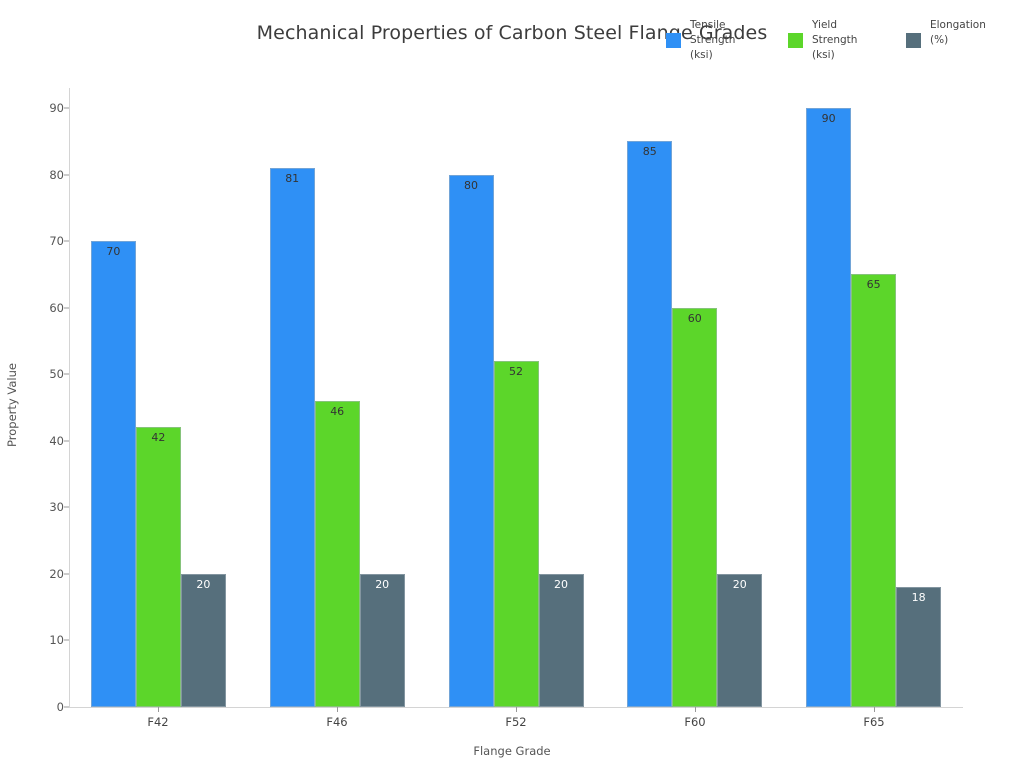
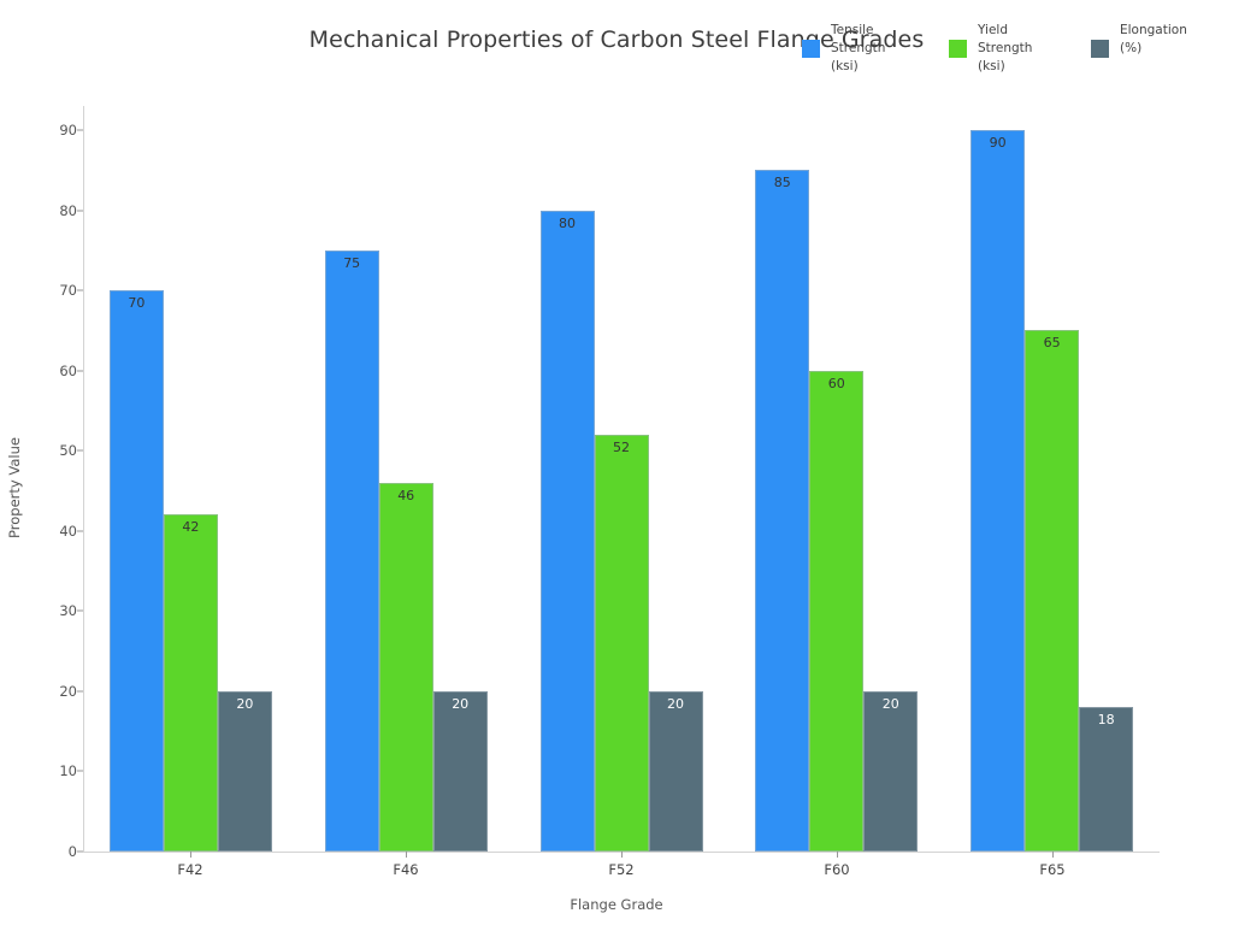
Tensile Strength (ksi)/F46: 81 -> 75
